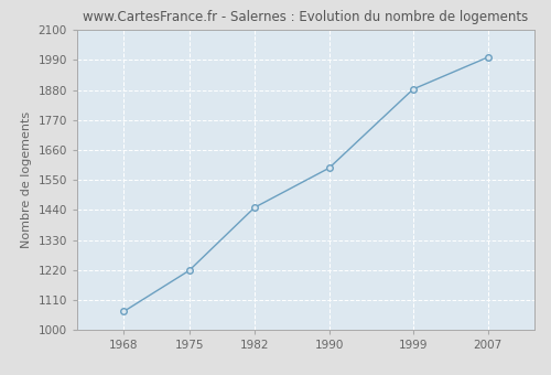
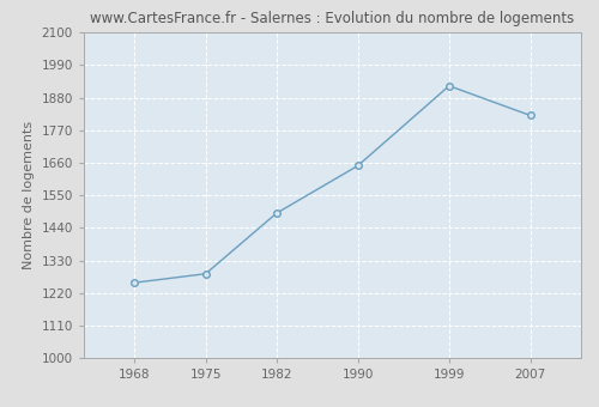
1968: 1068 -> 1255
1975: 1218 -> 1285
1982: 1449 -> 1490
1990: 1594 -> 1650
1999: 1883 -> 1920
2007: 2000 -> 1820
